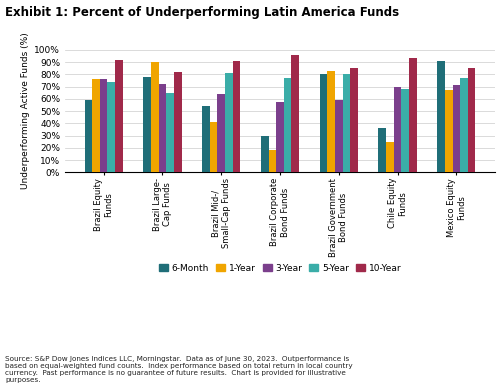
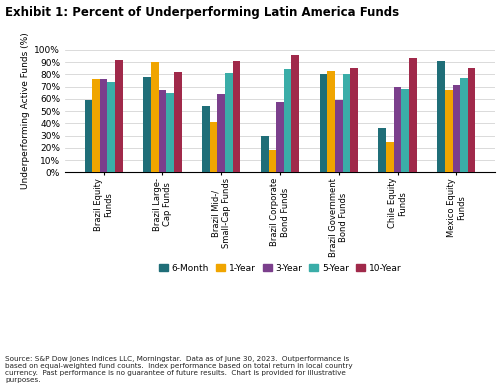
3-Year/Brazil Large- Cap Funds: 72% -> 67%
5-Year/Brazil Corporate Bond Funds: 77% -> 84%
